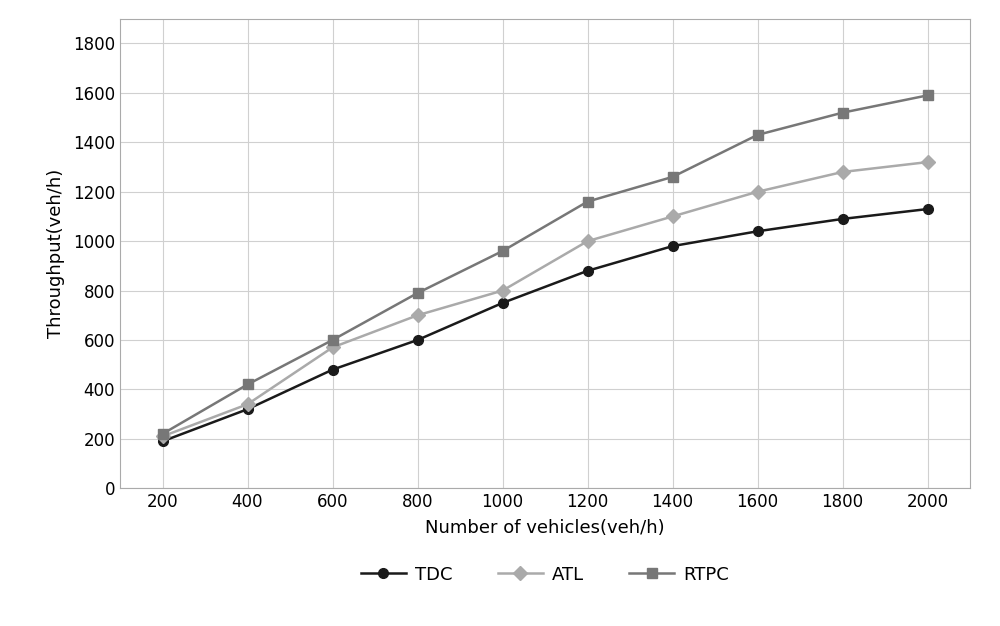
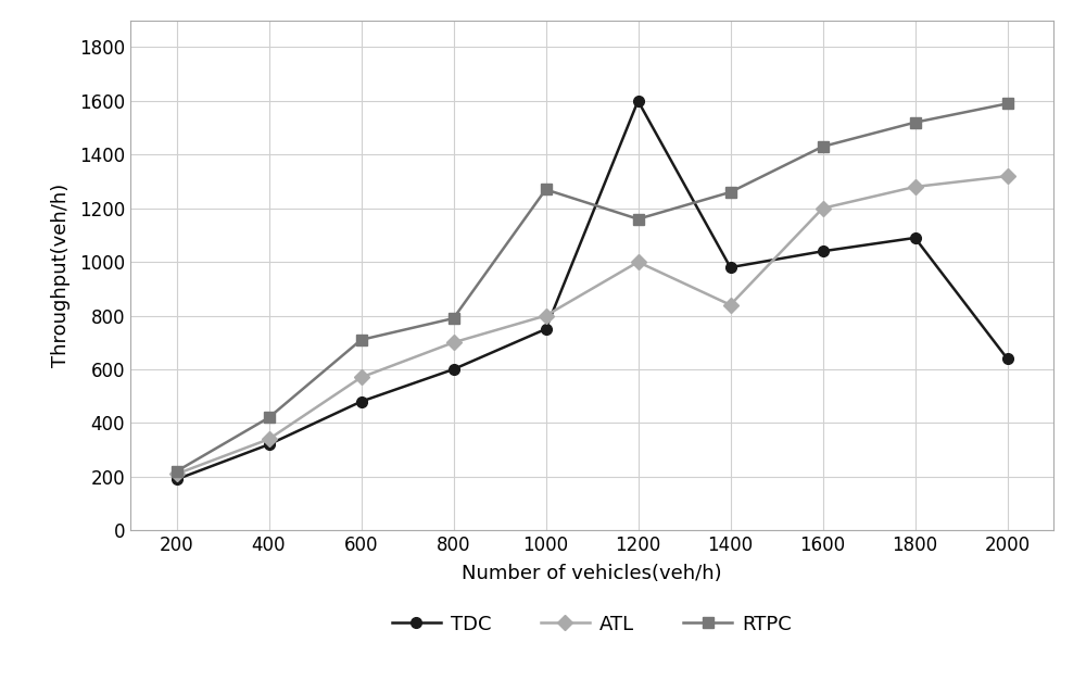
RTPC/600: 600 -> 710
RTPC/1000: 960 -> 1270
TDC/1200: 880 -> 1600
ATL/1400: 1100 -> 840
TDC/2000: 1130 -> 640
